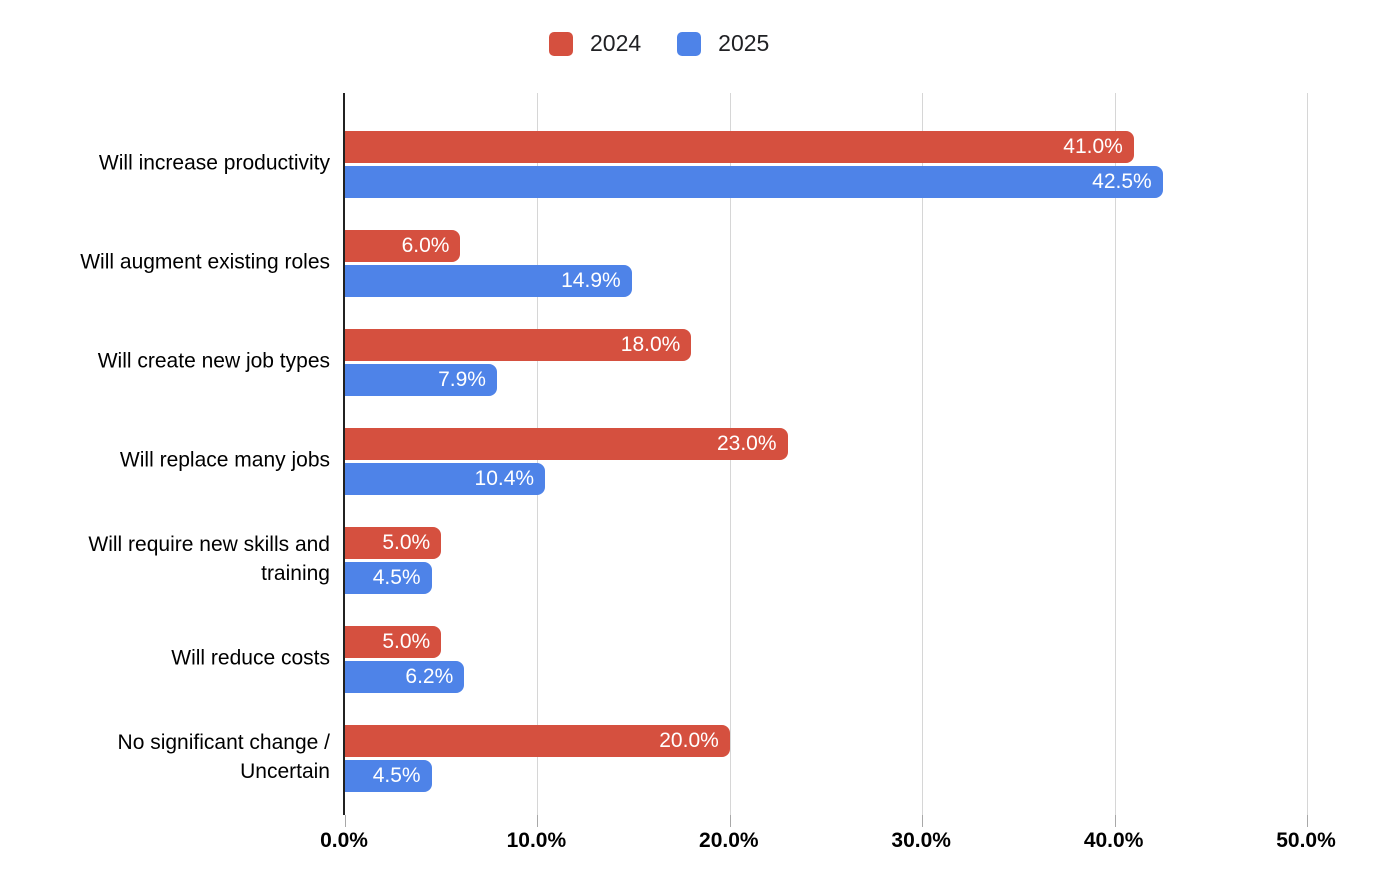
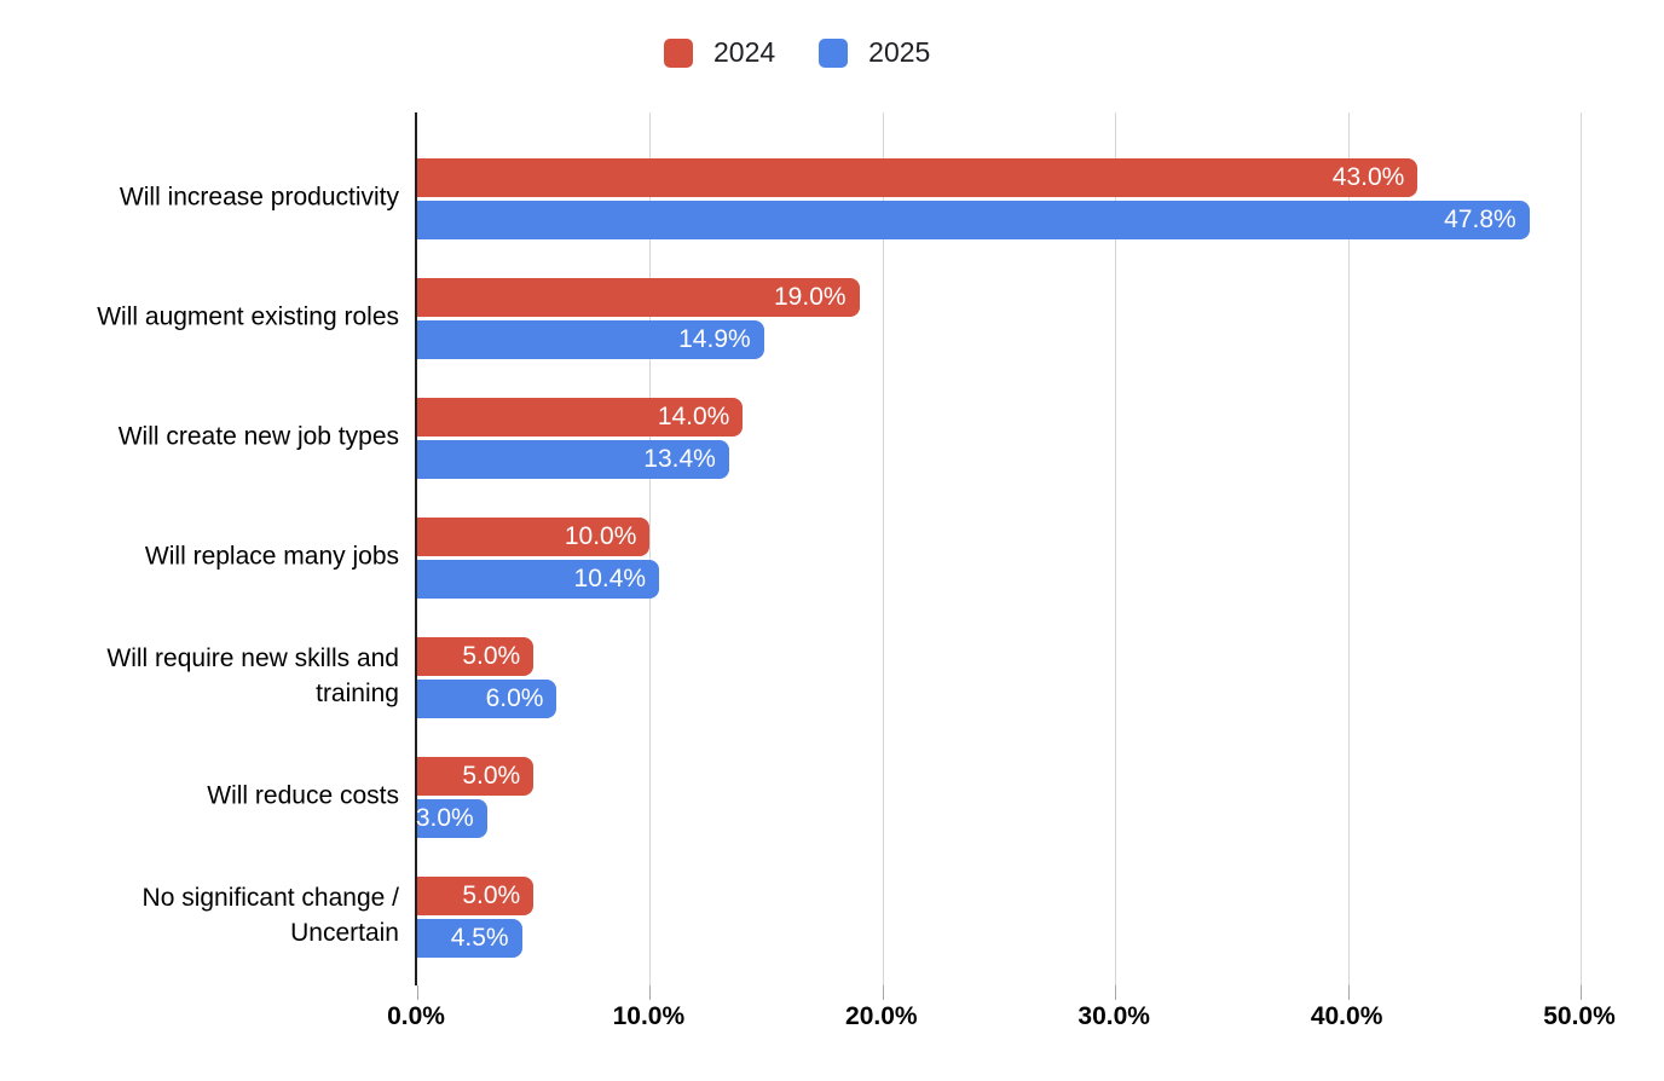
2024/Will increase productivity: 41.0% -> 43.0%
2025/Will increase productivity: 42.5% -> 47.8%
2024/Will augment existing roles: 6.0% -> 19.0%
2024/Will create new job types: 18.0% -> 14.0%
2025/Will create new job types: 7.9% -> 13.4%
2024/Will replace many jobs: 23.0% -> 10.0%
2025/Will require new skills and training: 4.5% -> 6.0%
2025/Will reduce costs: 6.2% -> 3.0%
2024/No significant change / Uncertain: 20.0% -> 5.0%
